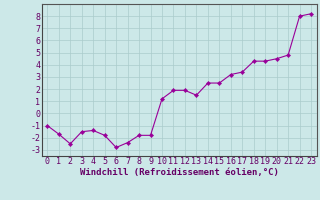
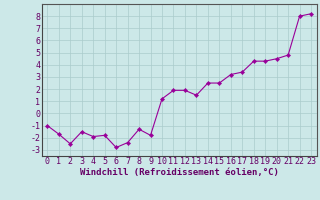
4: -1.4 -> -1.9
8: -1.8 -> -1.3
